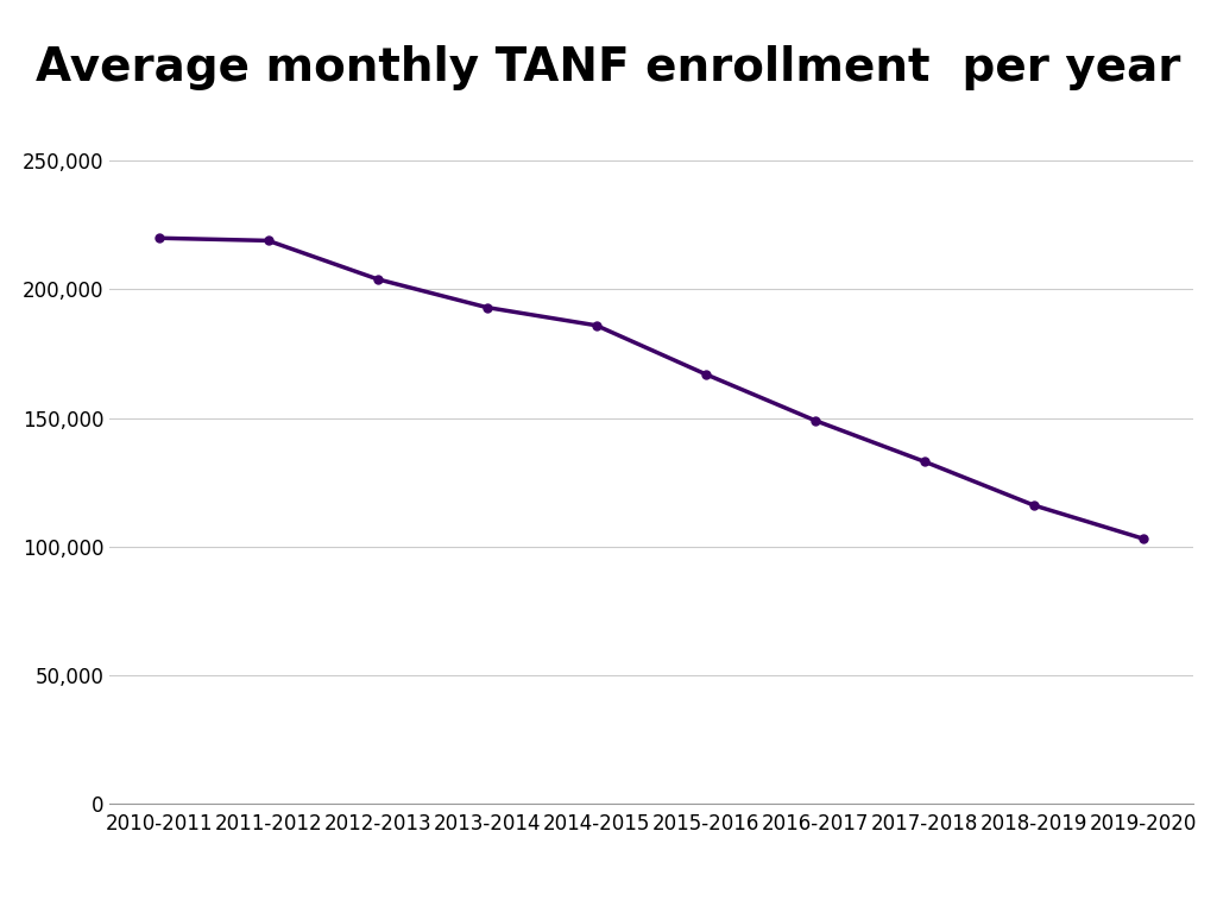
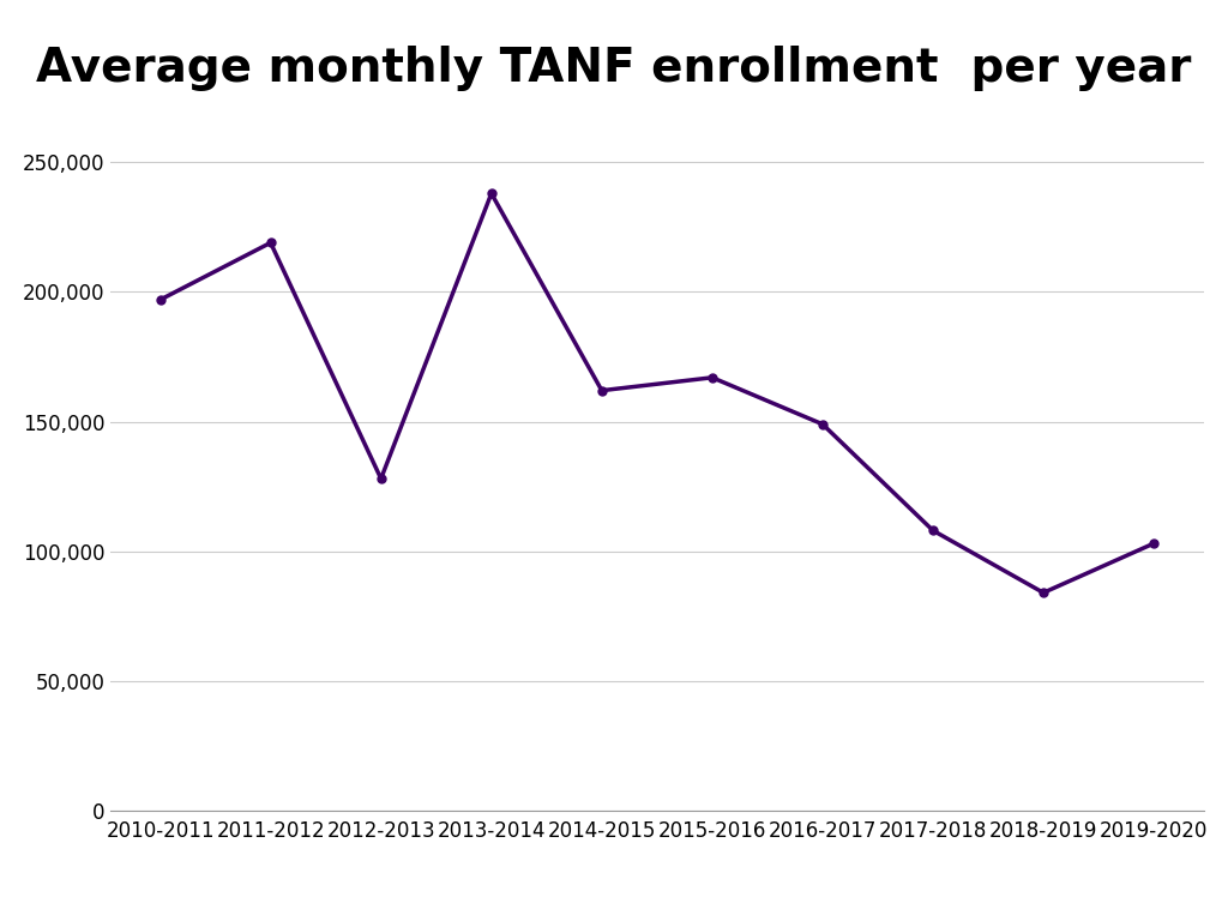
2010-2011: 220,000 -> 197,000
2012-2013: 204,000 -> 128,000
2013-2014: 193,000 -> 238,000
2014-2015: 186,000 -> 162,000
2017-2018: 133,000 -> 108,000
2018-2019: 116,000 -> 84,000
